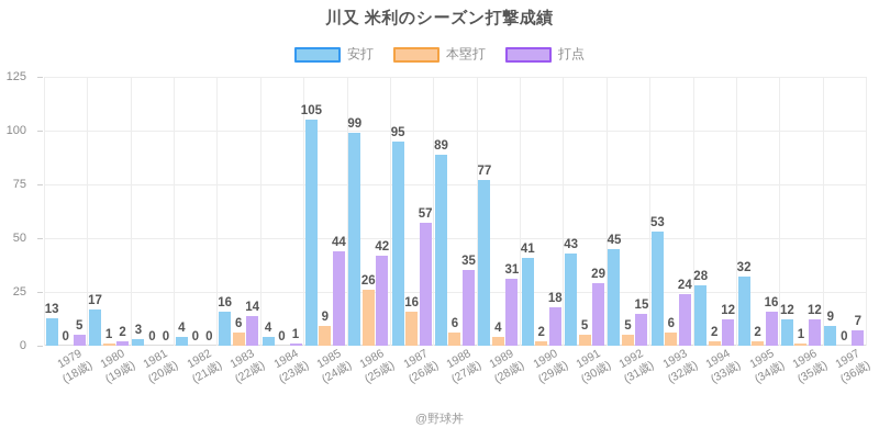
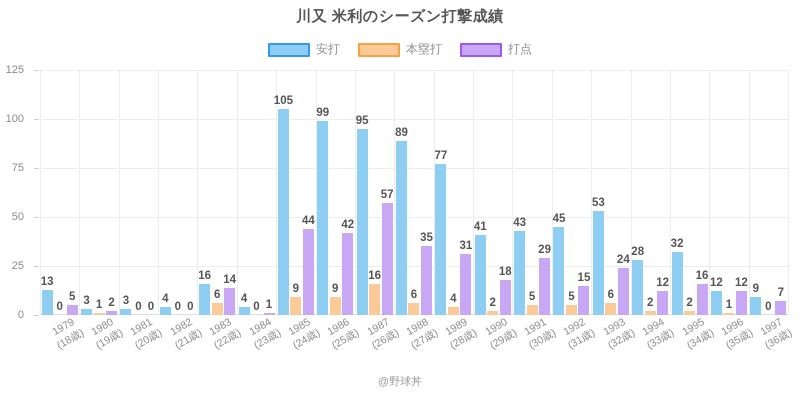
安打/1980: 17 -> 3
本塁打/1986: 26 -> 9
